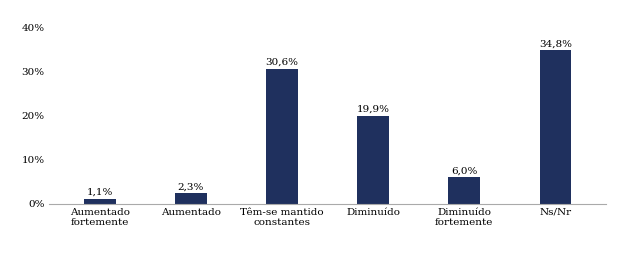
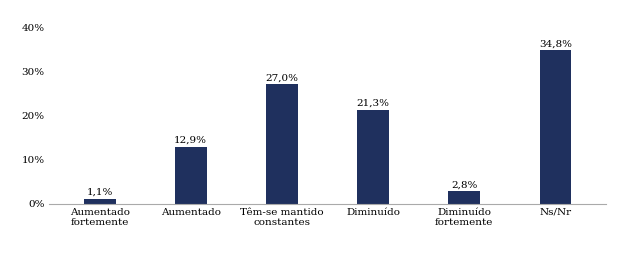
Aumentado: 2,3% -> 12,9%
Têm-se mantido constantes: 30,6% -> 27,0%
Diminuído: 19,9% -> 21,3%
Diminuído fortemente: 6,0% -> 2,8%
